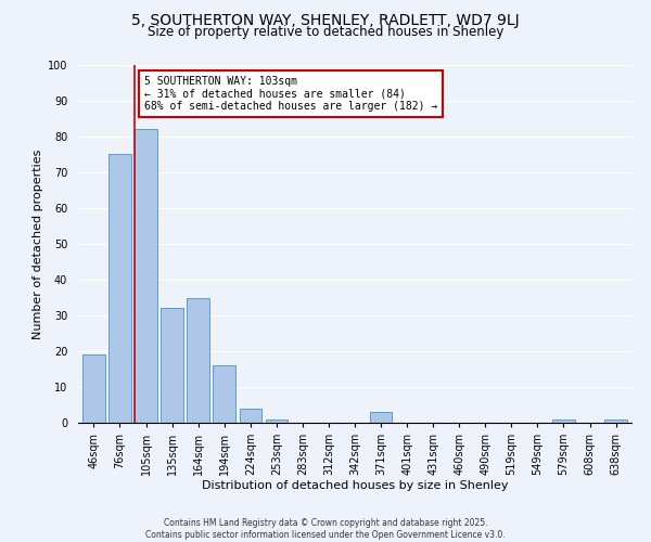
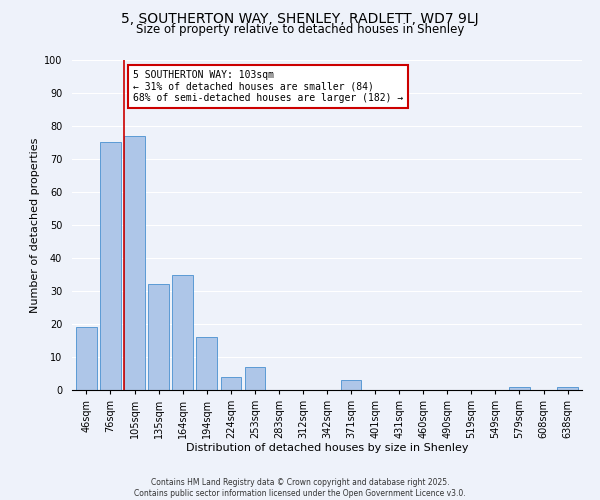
105sqm: 82 -> 77
253sqm: 1 -> 7
